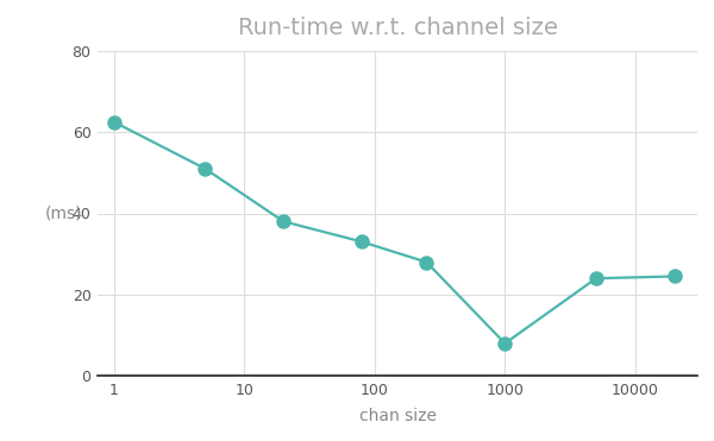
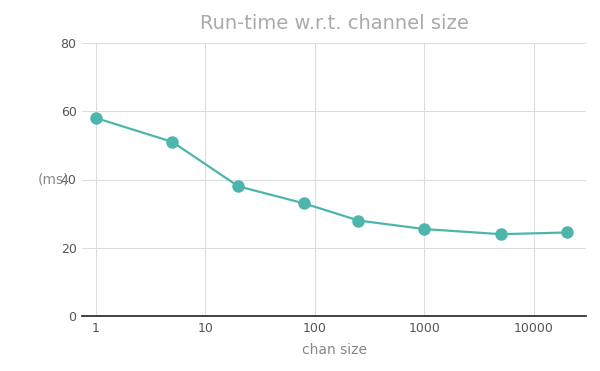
1: 62.5 -> 58.0
1000: 8.0 -> 25.5
